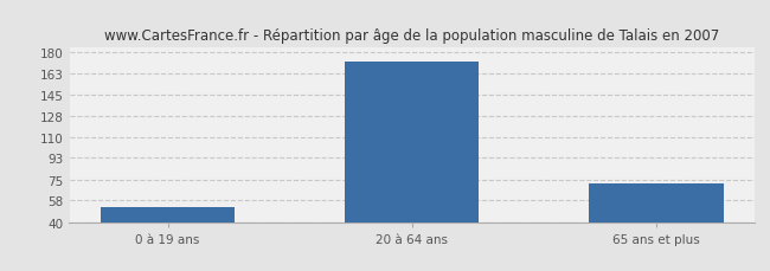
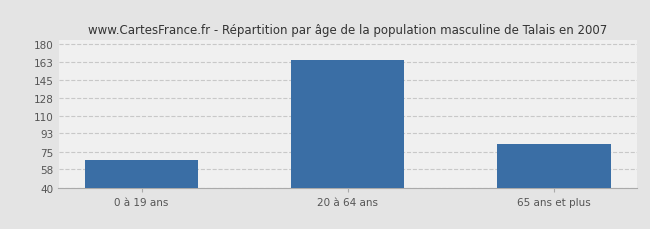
0 à 19 ans: 52 -> 67
20 à 64 ans: 173 -> 165
65 ans et plus: 72 -> 83
